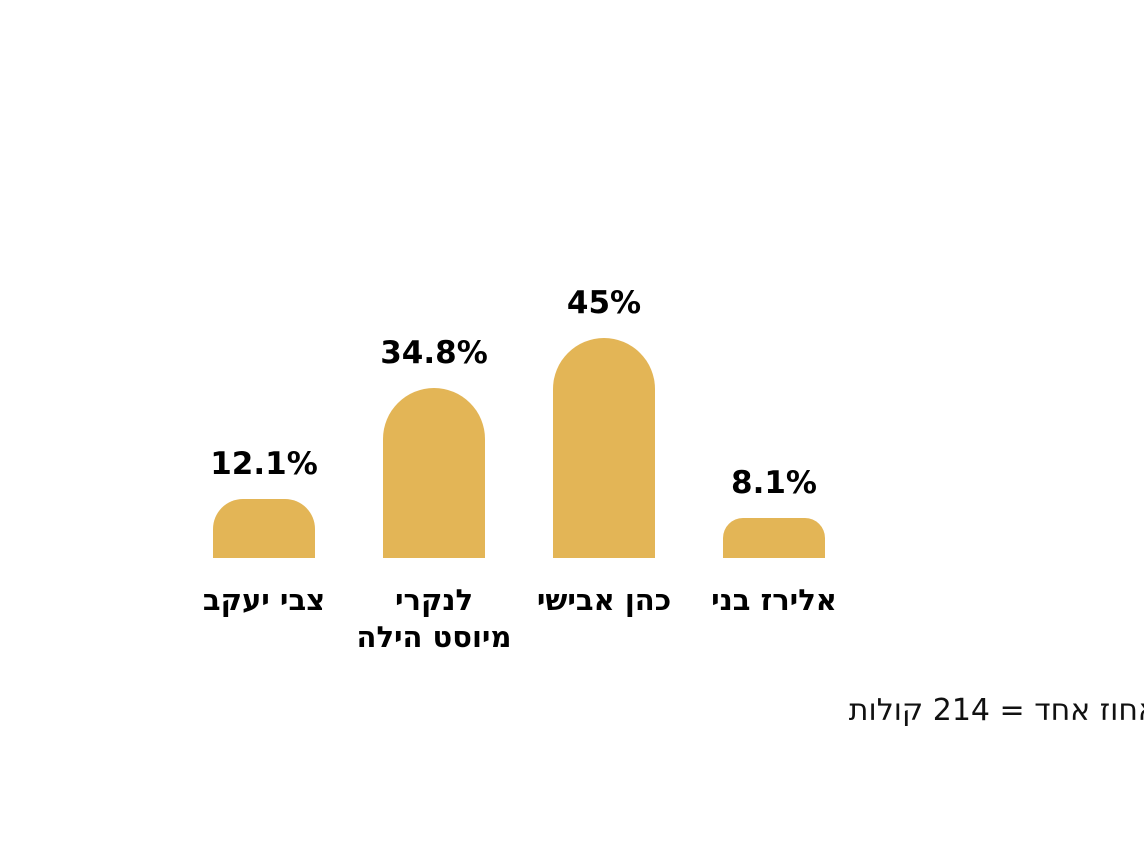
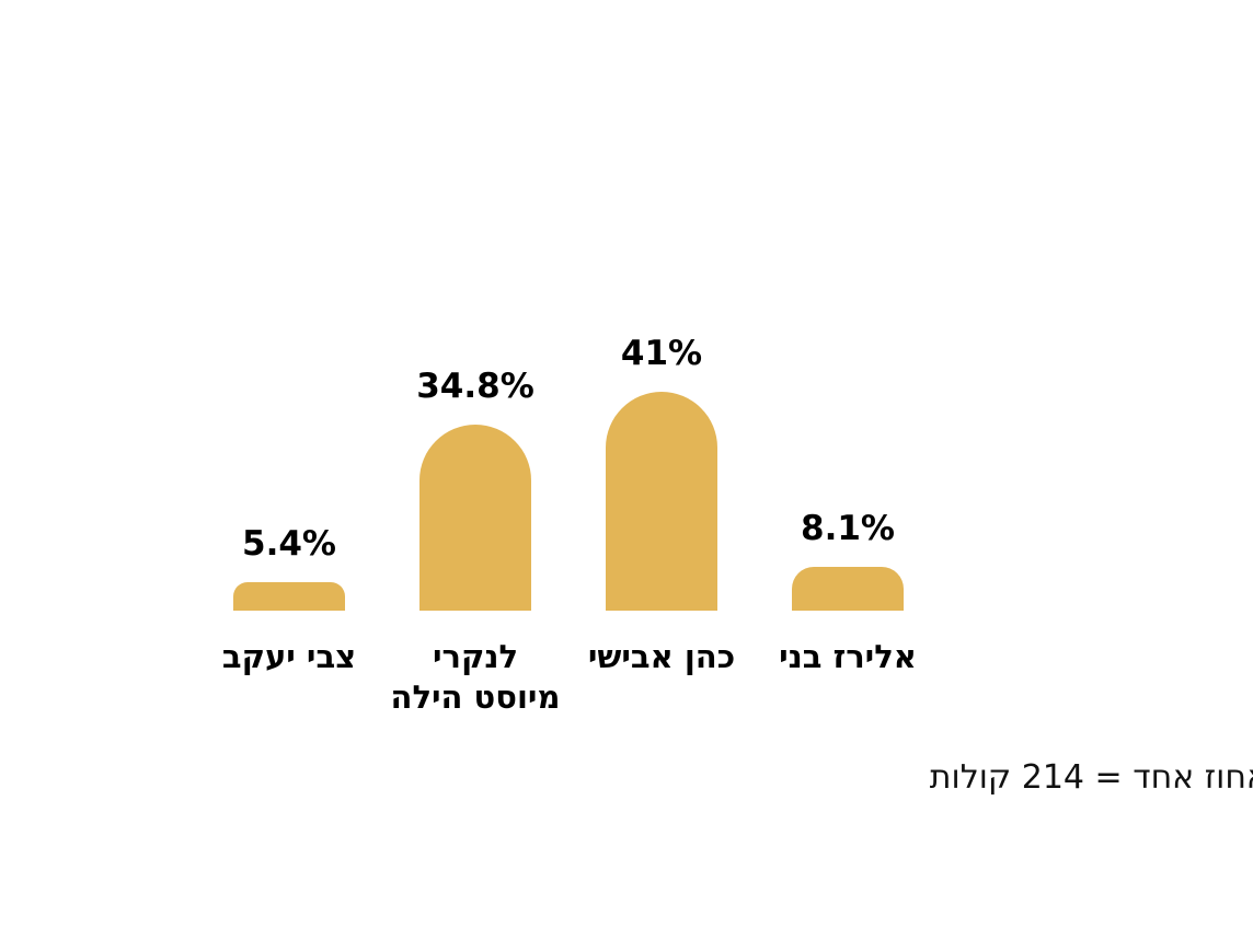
צבי יעקב: 12.1% -> 5.4%
כהן אבישי: 45% -> 41%
